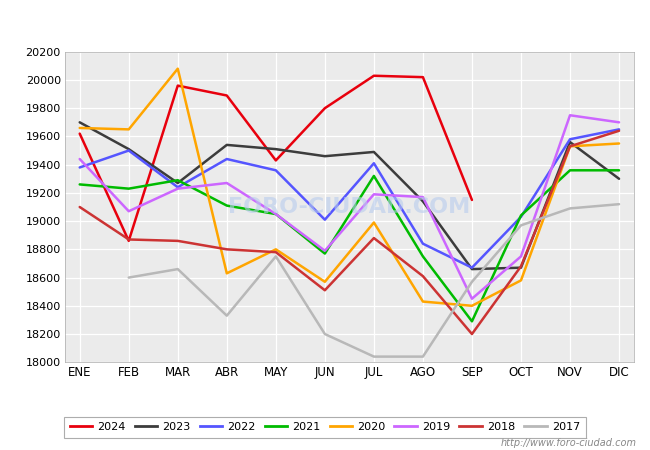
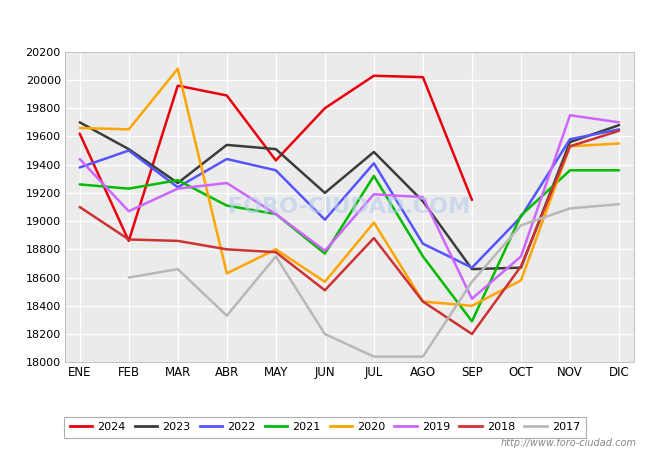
2023/JUN: 19460 -> 19200
2018/AGO: 18610 -> 18430
2023/DIC: 19300 -> 19680
